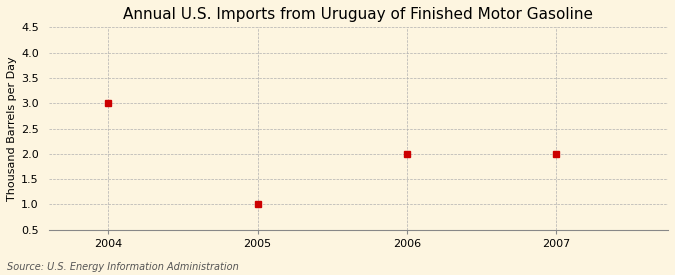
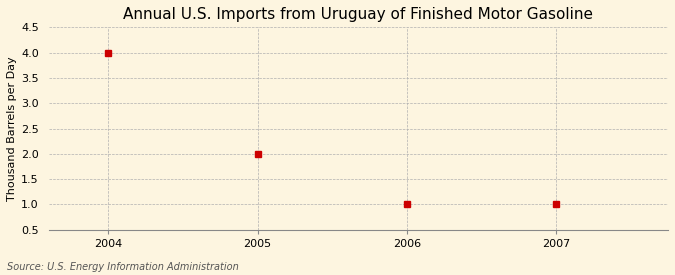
2004: 3 -> 4
2005: 1 -> 2
2006: 2 -> 1
2007: 2 -> 1
